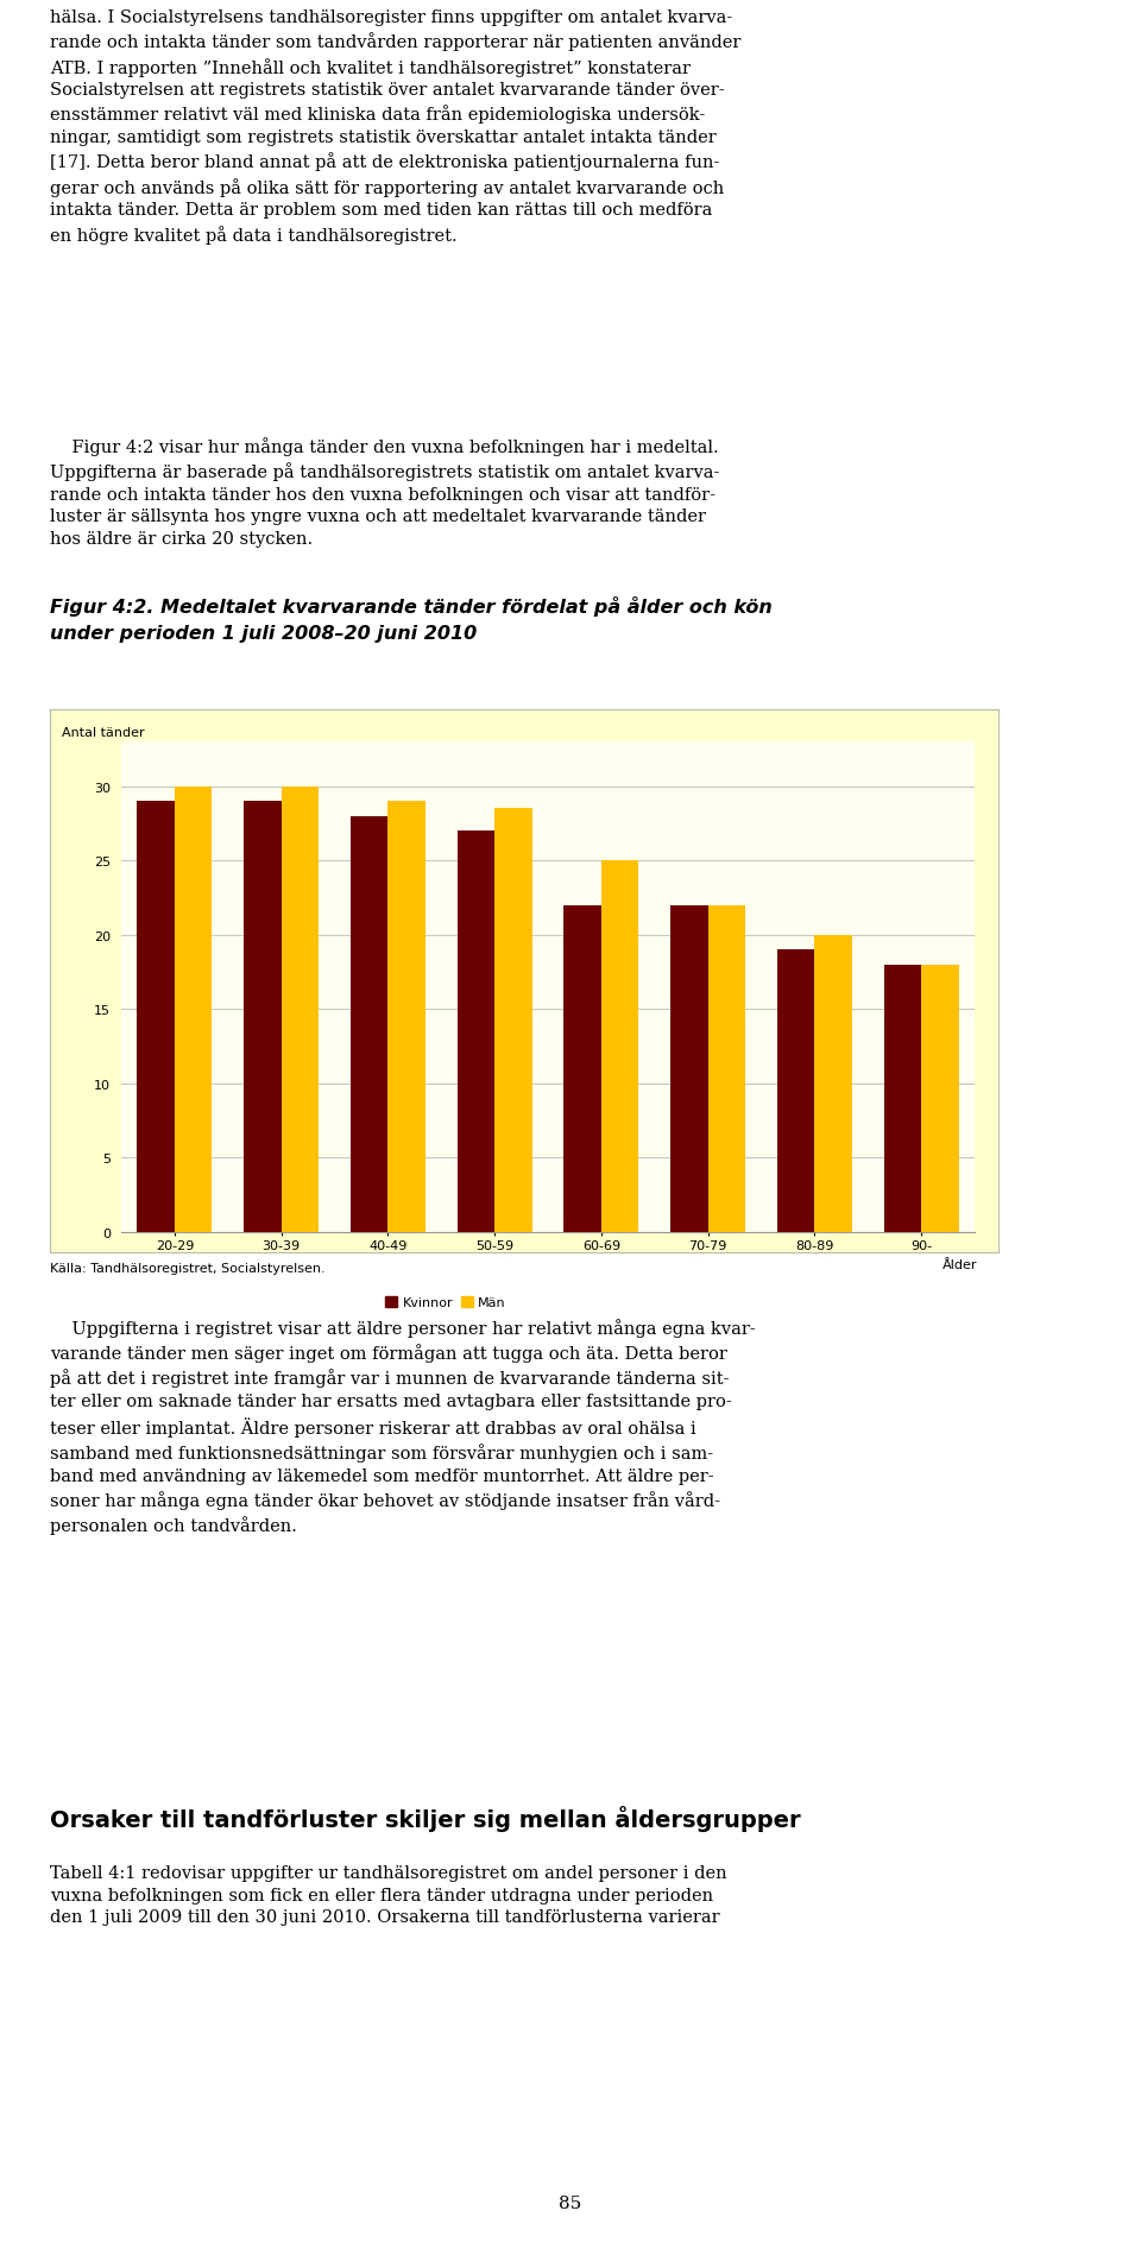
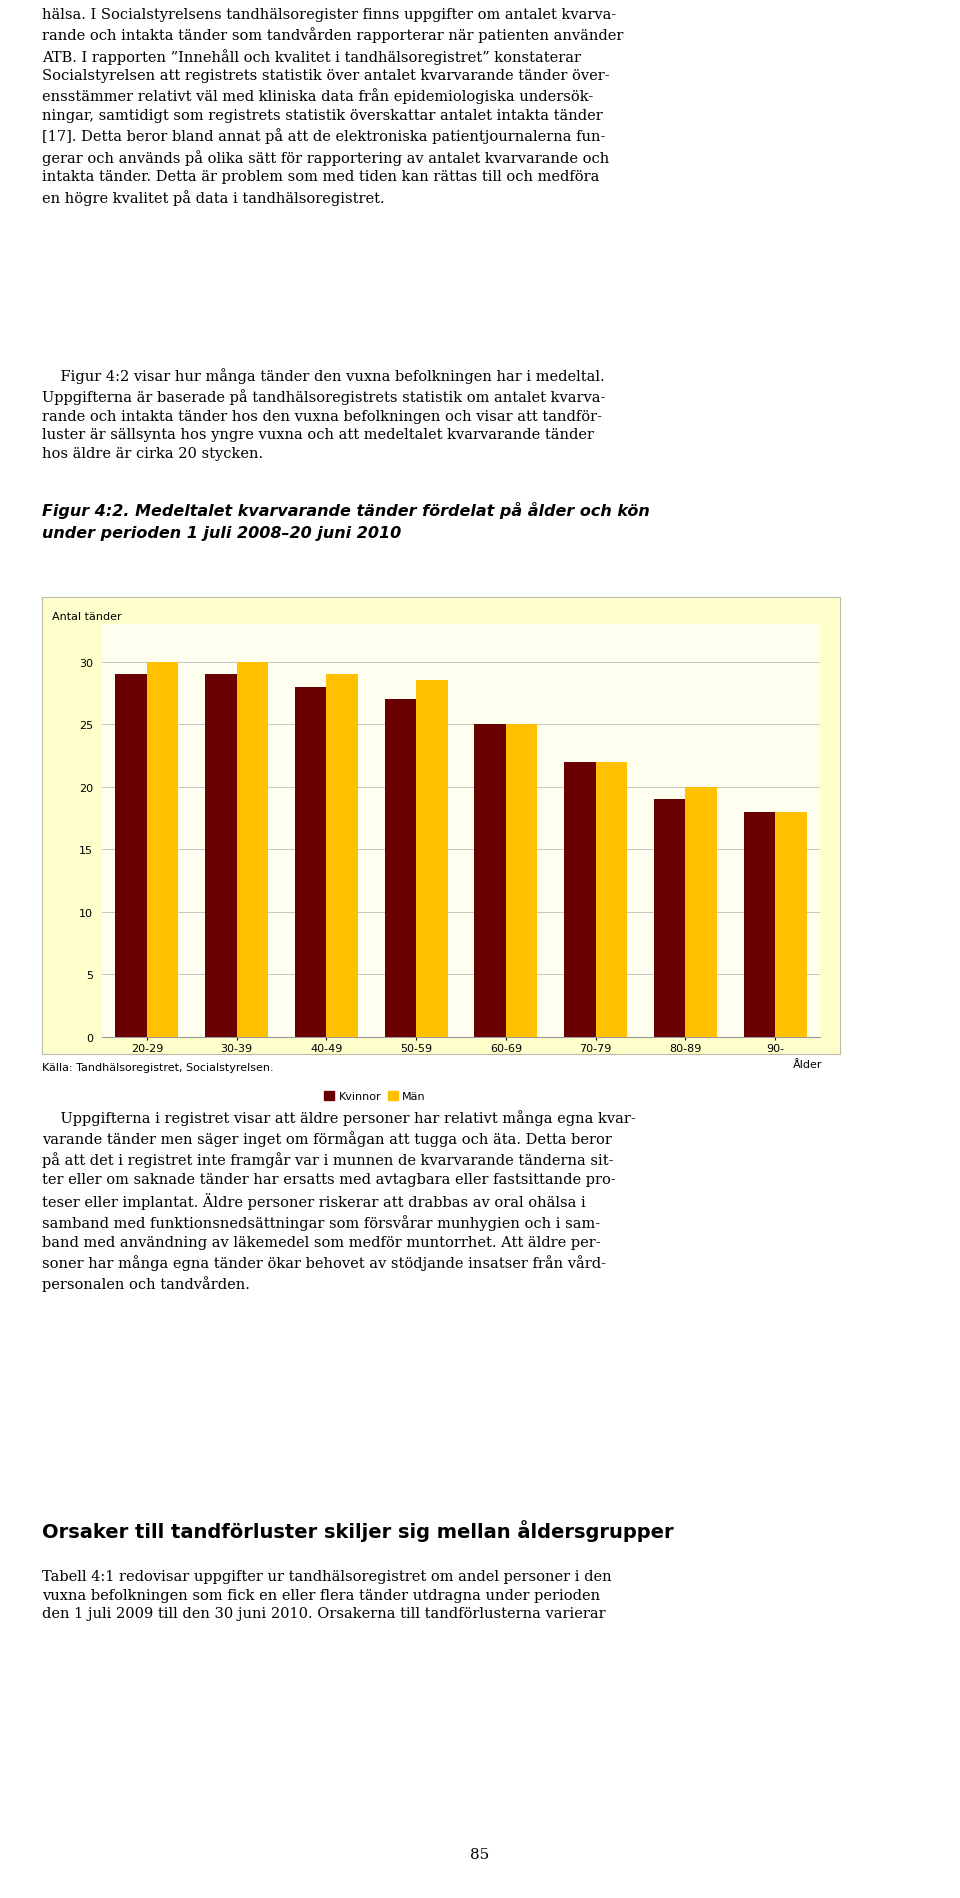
Kvinnor/60-69: 22 -> 25
